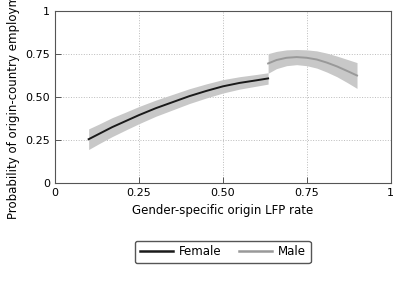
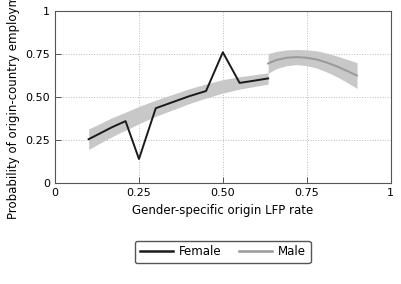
Female/0.25: 0.40 -> 0.14
Female/0.50: 0.56 -> 0.76
